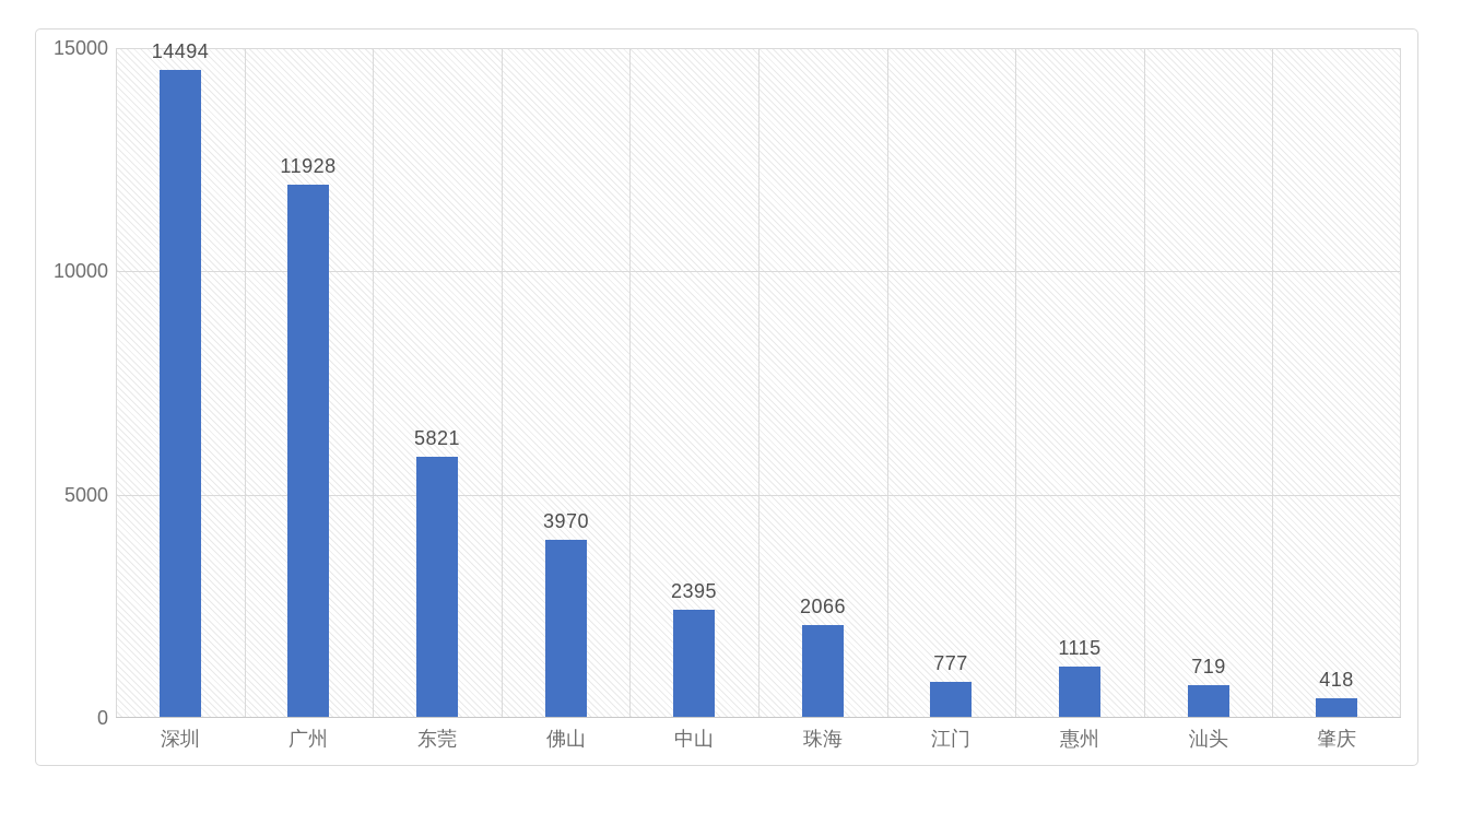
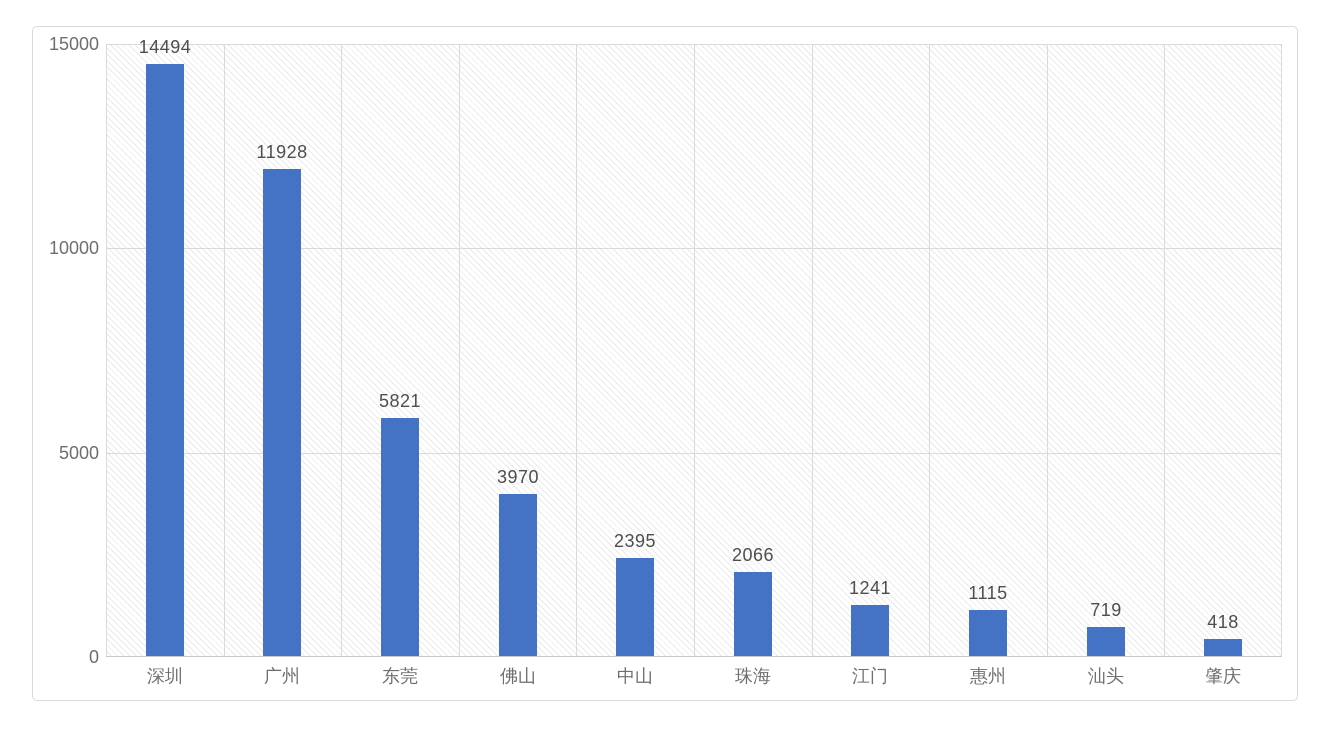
江门: 777 -> 1241
